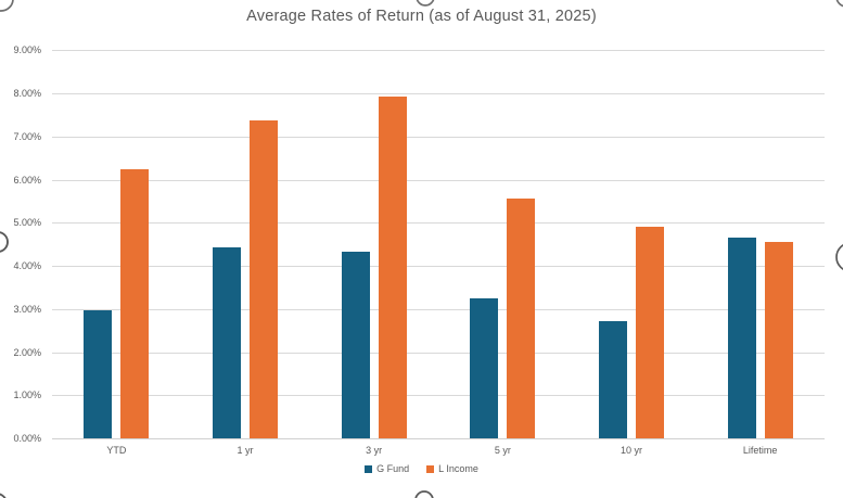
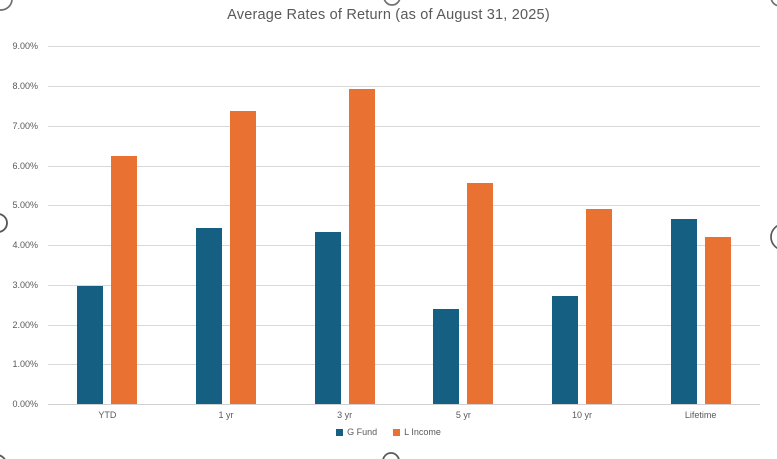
G Fund/5 yr: 3.2% -> 2.4%
L Income/Lifetime: 4.6% -> 4.2%
